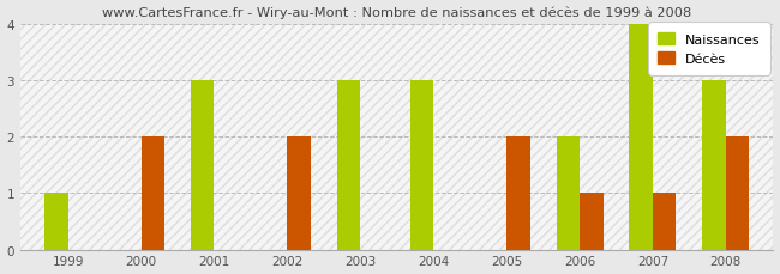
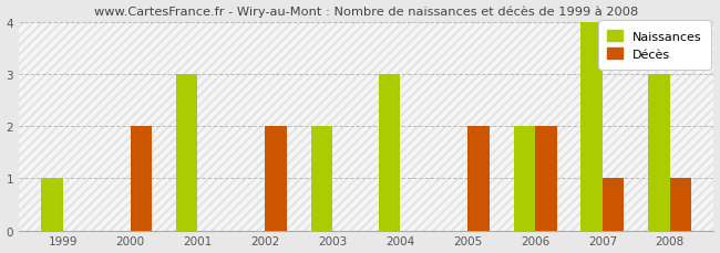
Naissances/2003: 3 -> 2
Décès/2006: 1 -> 2
Décès/2008: 2 -> 1
